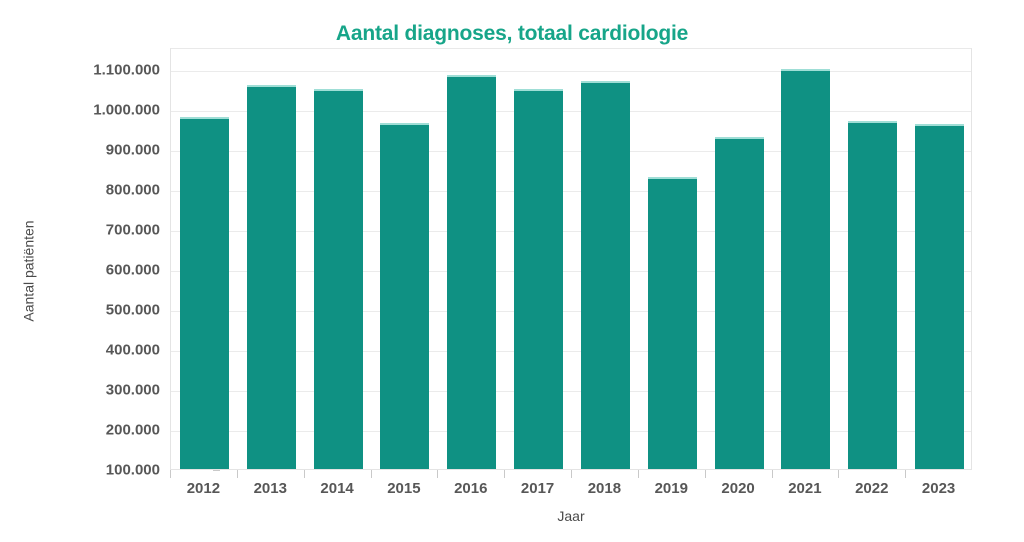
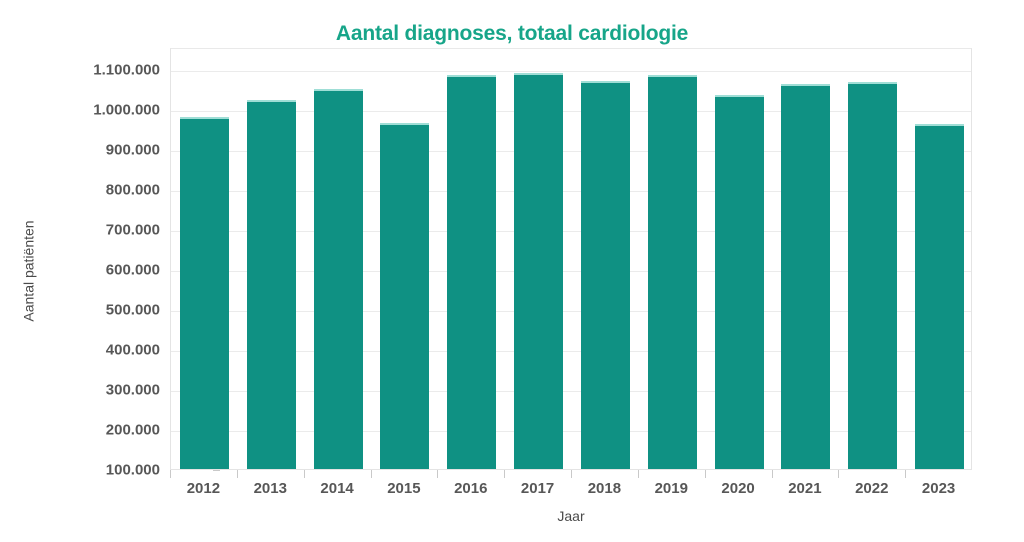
2013: 1060000 -> 1020000
2017: 1050000 -> 1090000
2019: 830000 -> 1080000
2020: 930000 -> 1040000
2021: 1100000 -> 1060000
2022: 970000 -> 1070000
